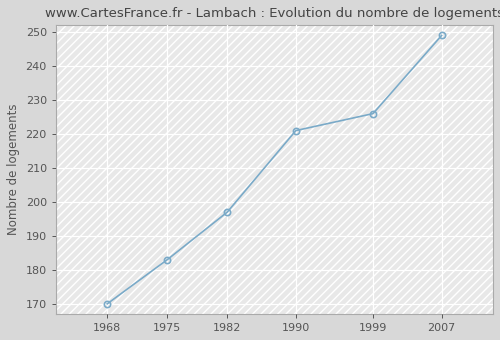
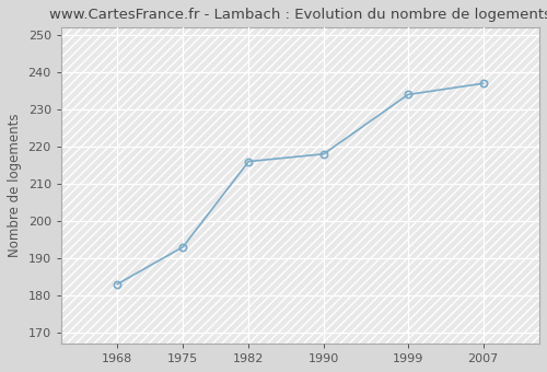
1968: 170 -> 183
1975: 183 -> 193
1982: 197 -> 216
1990: 221 -> 218
1999: 226 -> 234
2007: 249 -> 237
